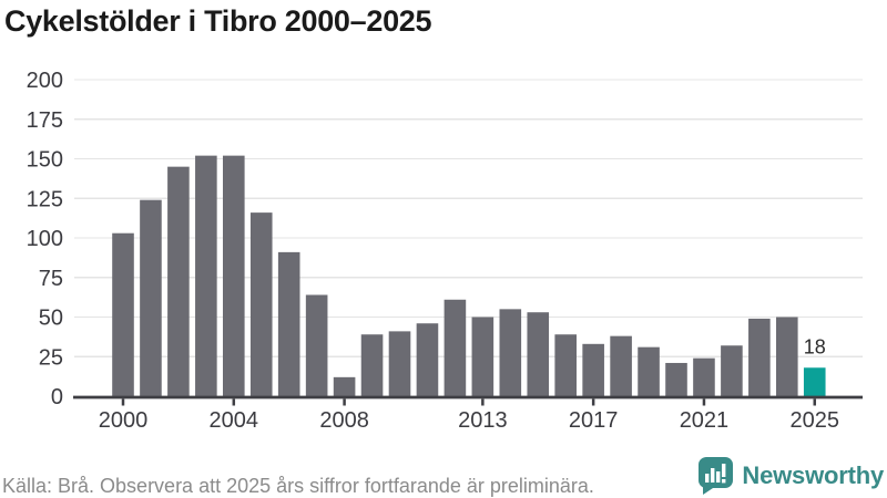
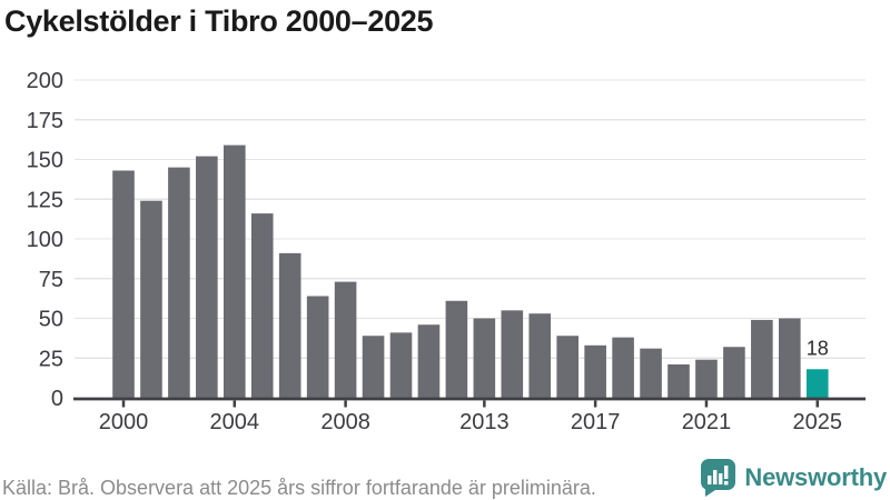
2000: 103 -> 143
2004: 152 -> 159
2008: 12 -> 73
